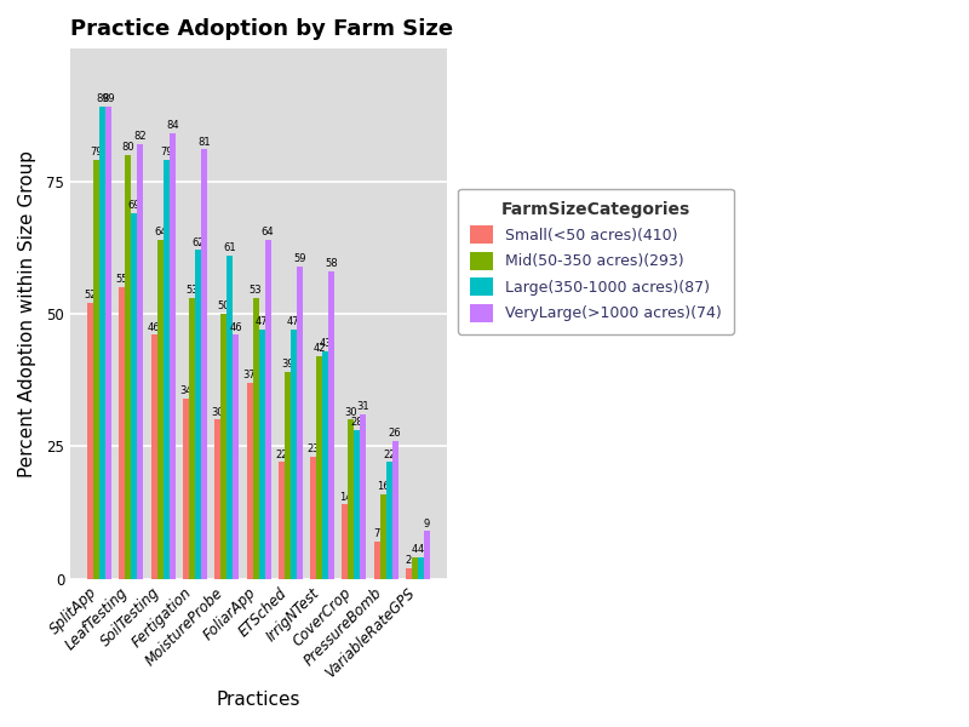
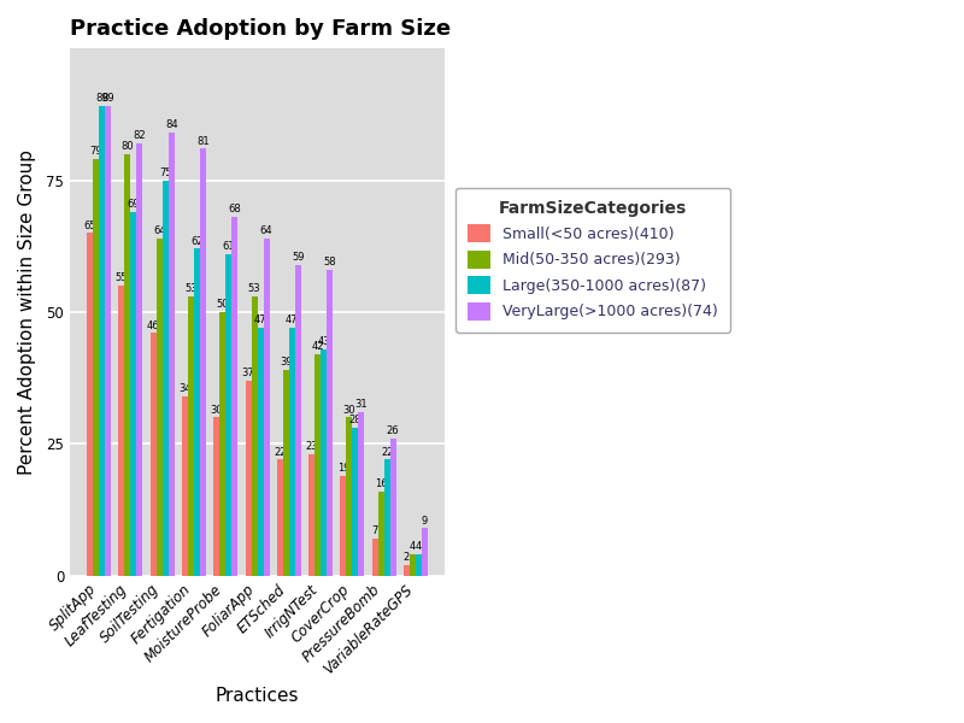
Small(<50 acres)(410)/SplitApp: 52 -> 65
Large(350-1000 acres)(87)/SoilTesting: 79 -> 75
VeryLarge(>1000 acres)(74)/MoistureProbe: 46 -> 68
Small(<50 acres)(410)/CoverCrop: 14 -> 19
